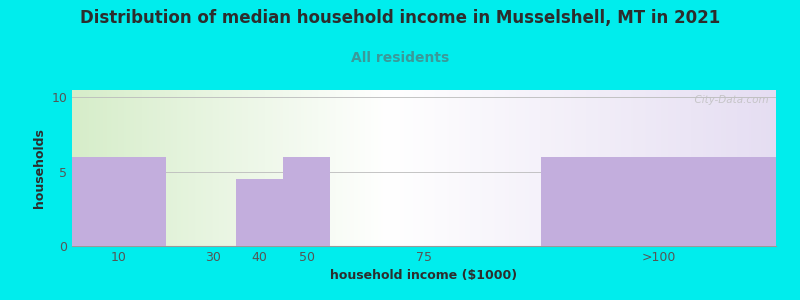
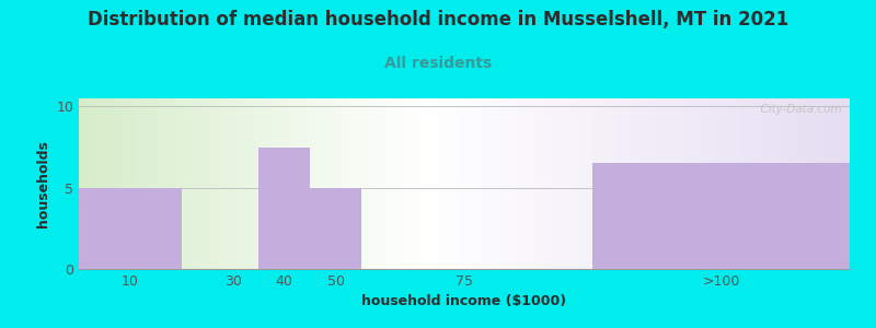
10: 6.0 -> 5.0
40: 4.5 -> 7.5
50: 6.0 -> 5.0
>100: 6.0 -> 6.5
